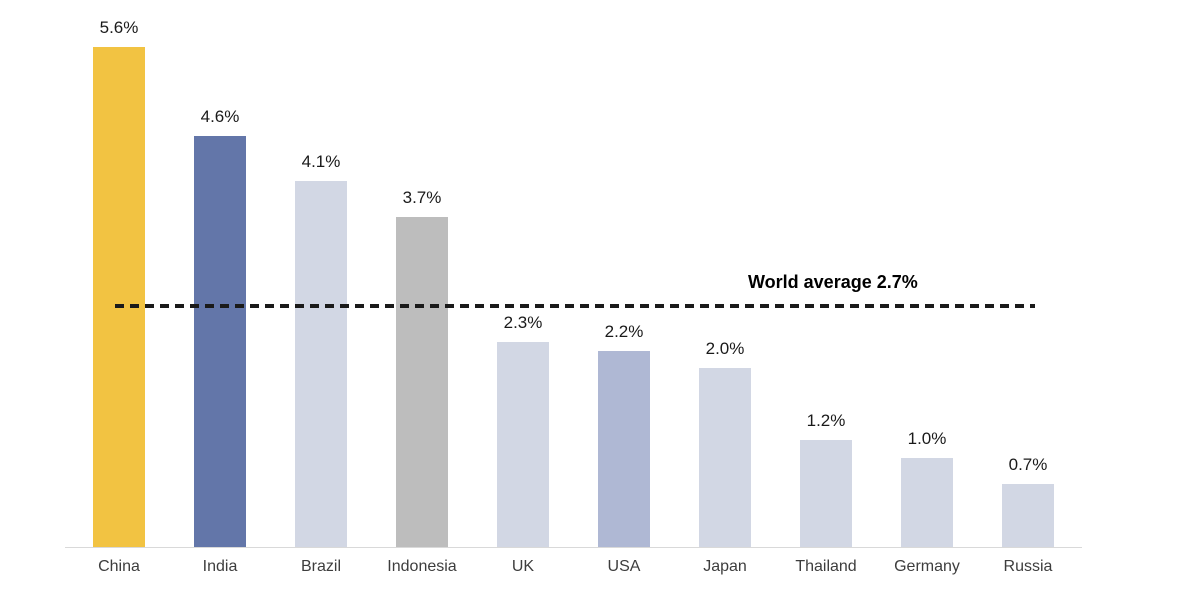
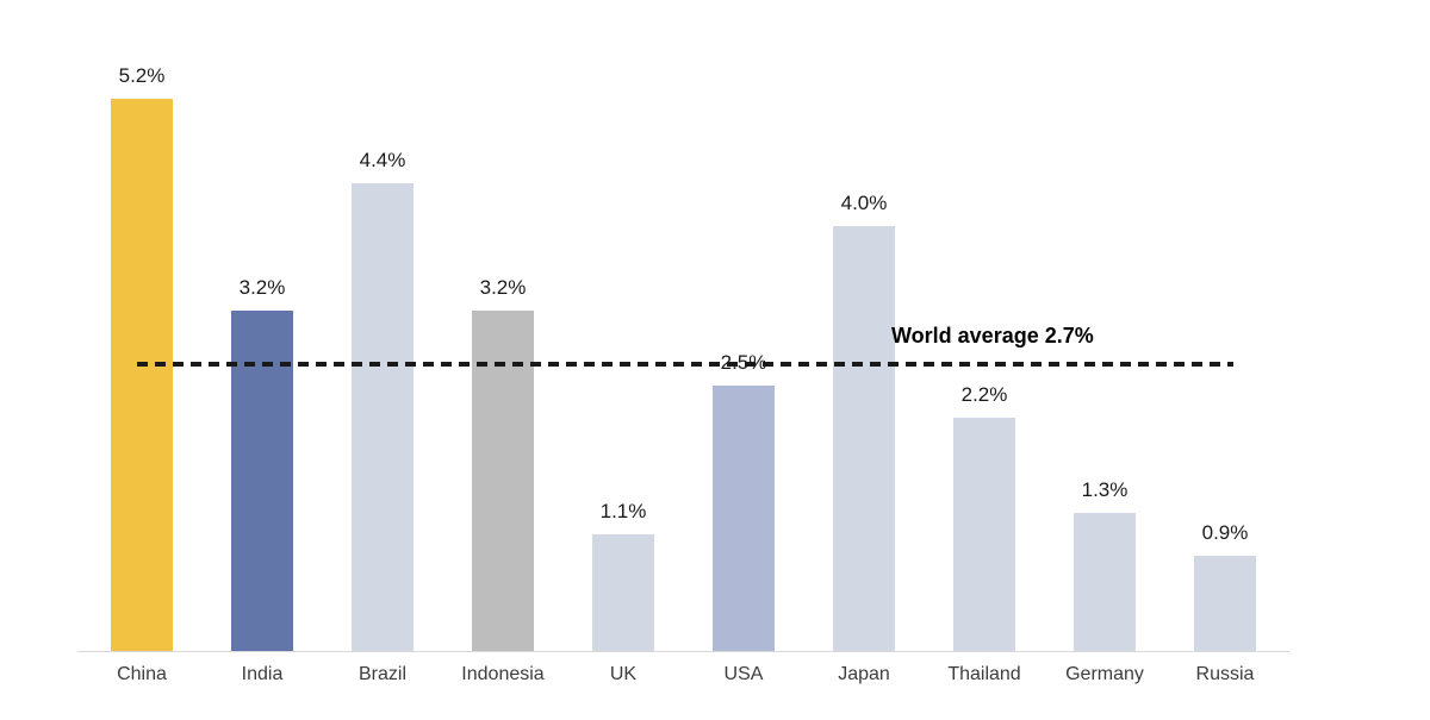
China: 5.6% -> 5.2%
India: 4.6% -> 3.2%
Brazil: 4.1% -> 4.4%
Indonesia: 3.7% -> 3.2%
UK: 2.3% -> 1.1%
USA: 2.2% -> 2.5%
Japan: 2.0% -> 4.0%
Thailand: 1.2% -> 2.2%
Germany: 1.0% -> 1.3%
Russia: 0.7% -> 0.9%
